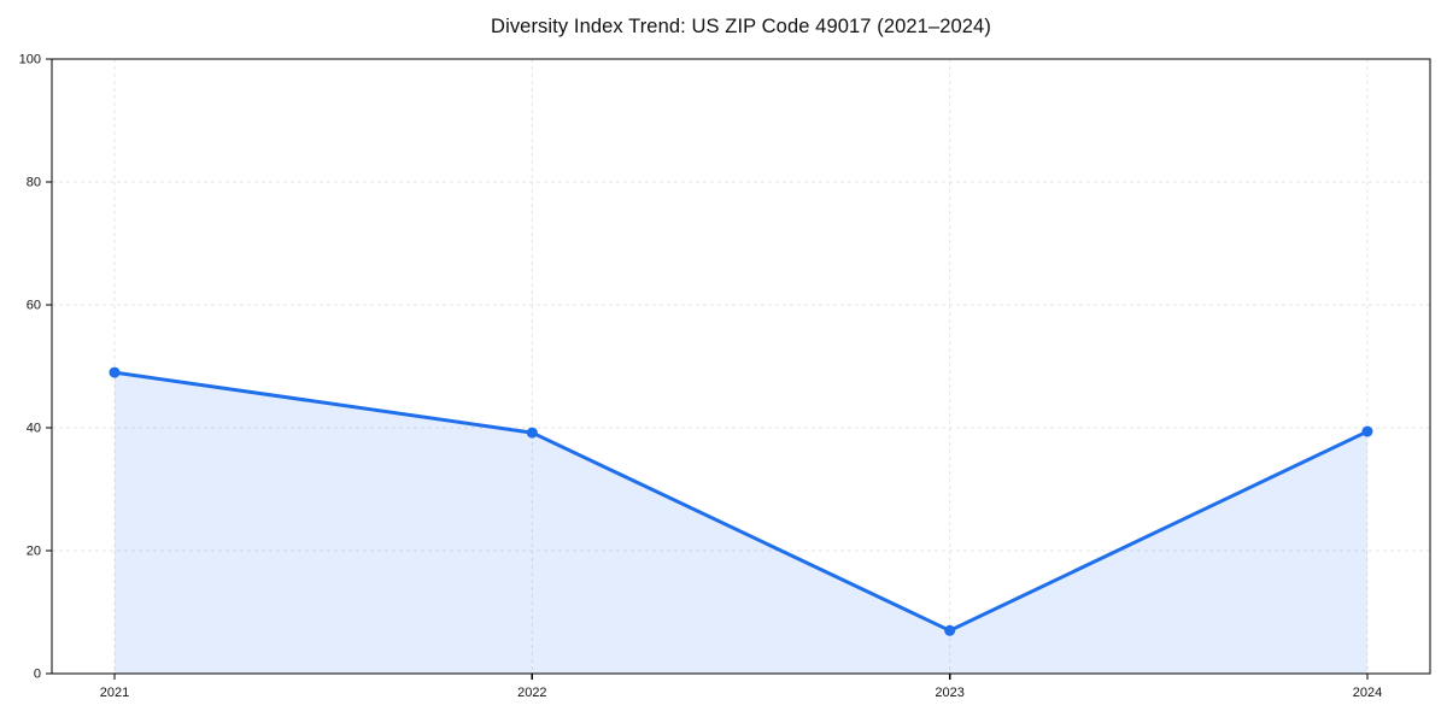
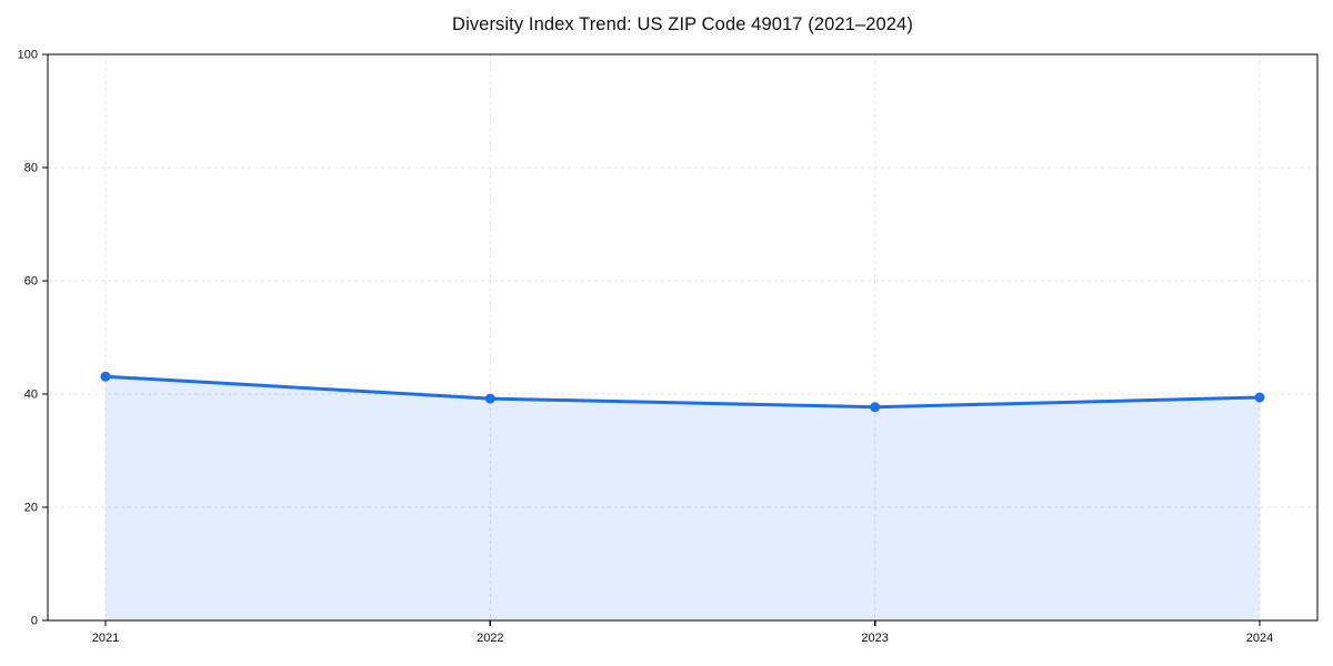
2021: 49 -> 43
2023: 7 -> 38
